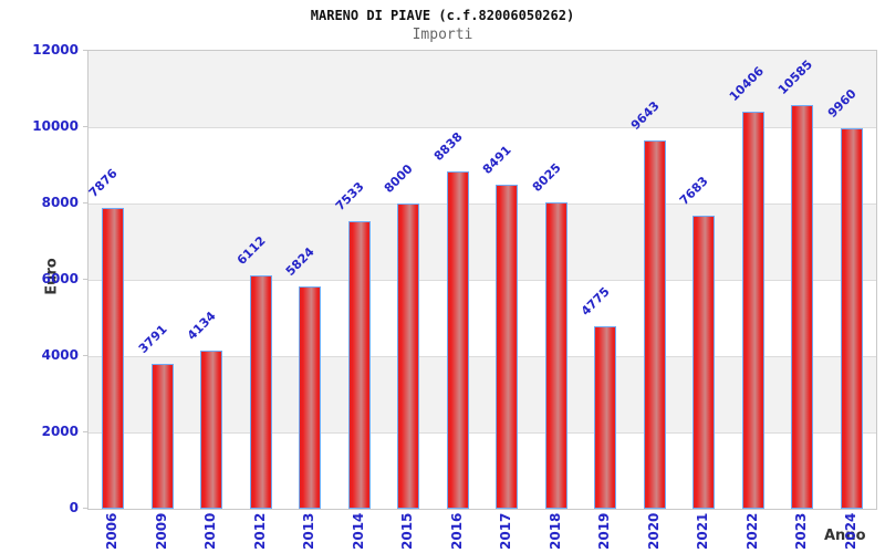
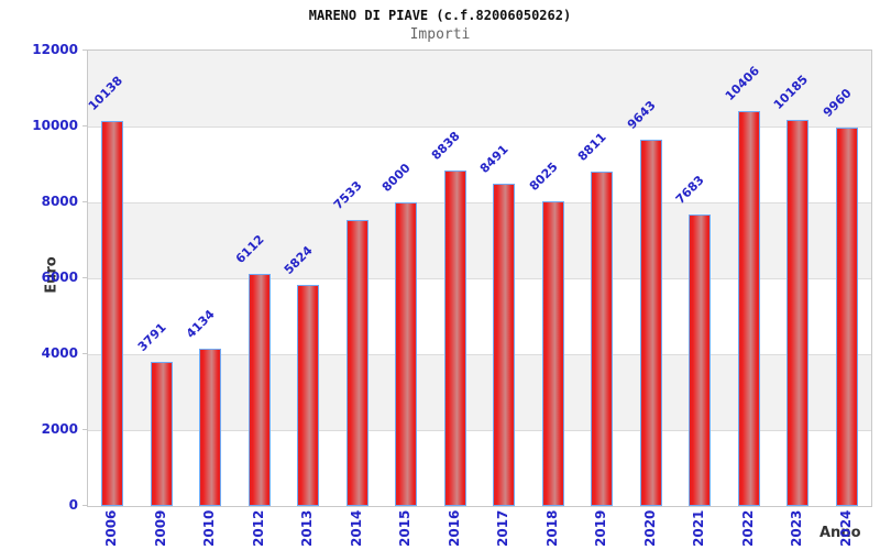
2006: 7876 -> 10138
2019: 4775 -> 8811
2023: 10585 -> 10185
